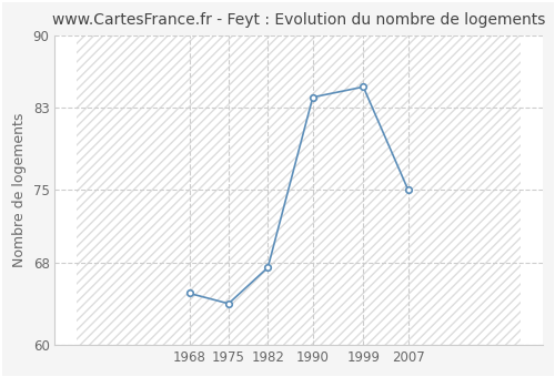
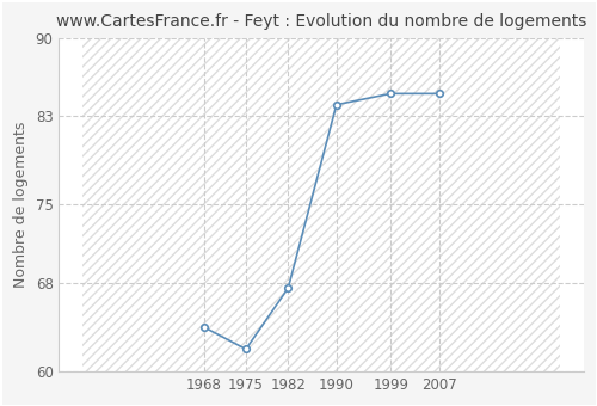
1968: 65.0 -> 64.0
1975: 64.0 -> 62.0
2007: 75.0 -> 85.0
